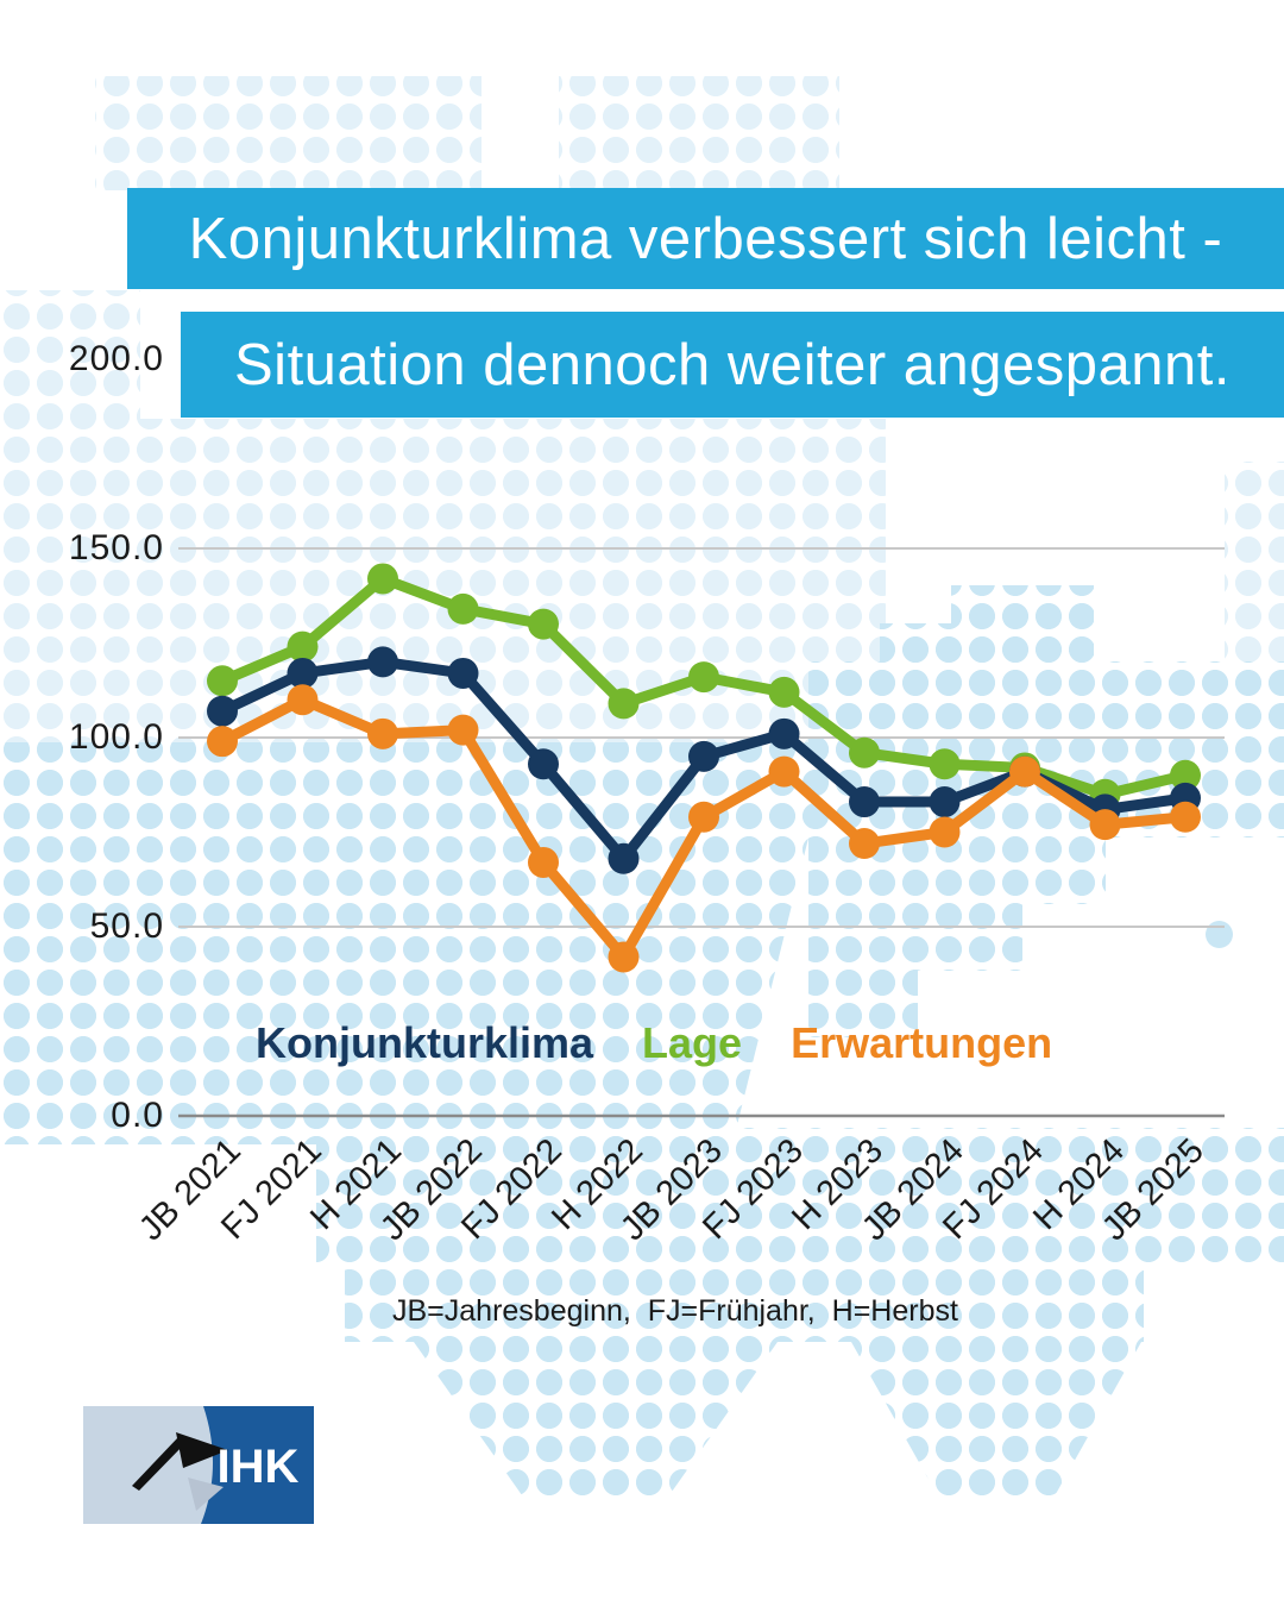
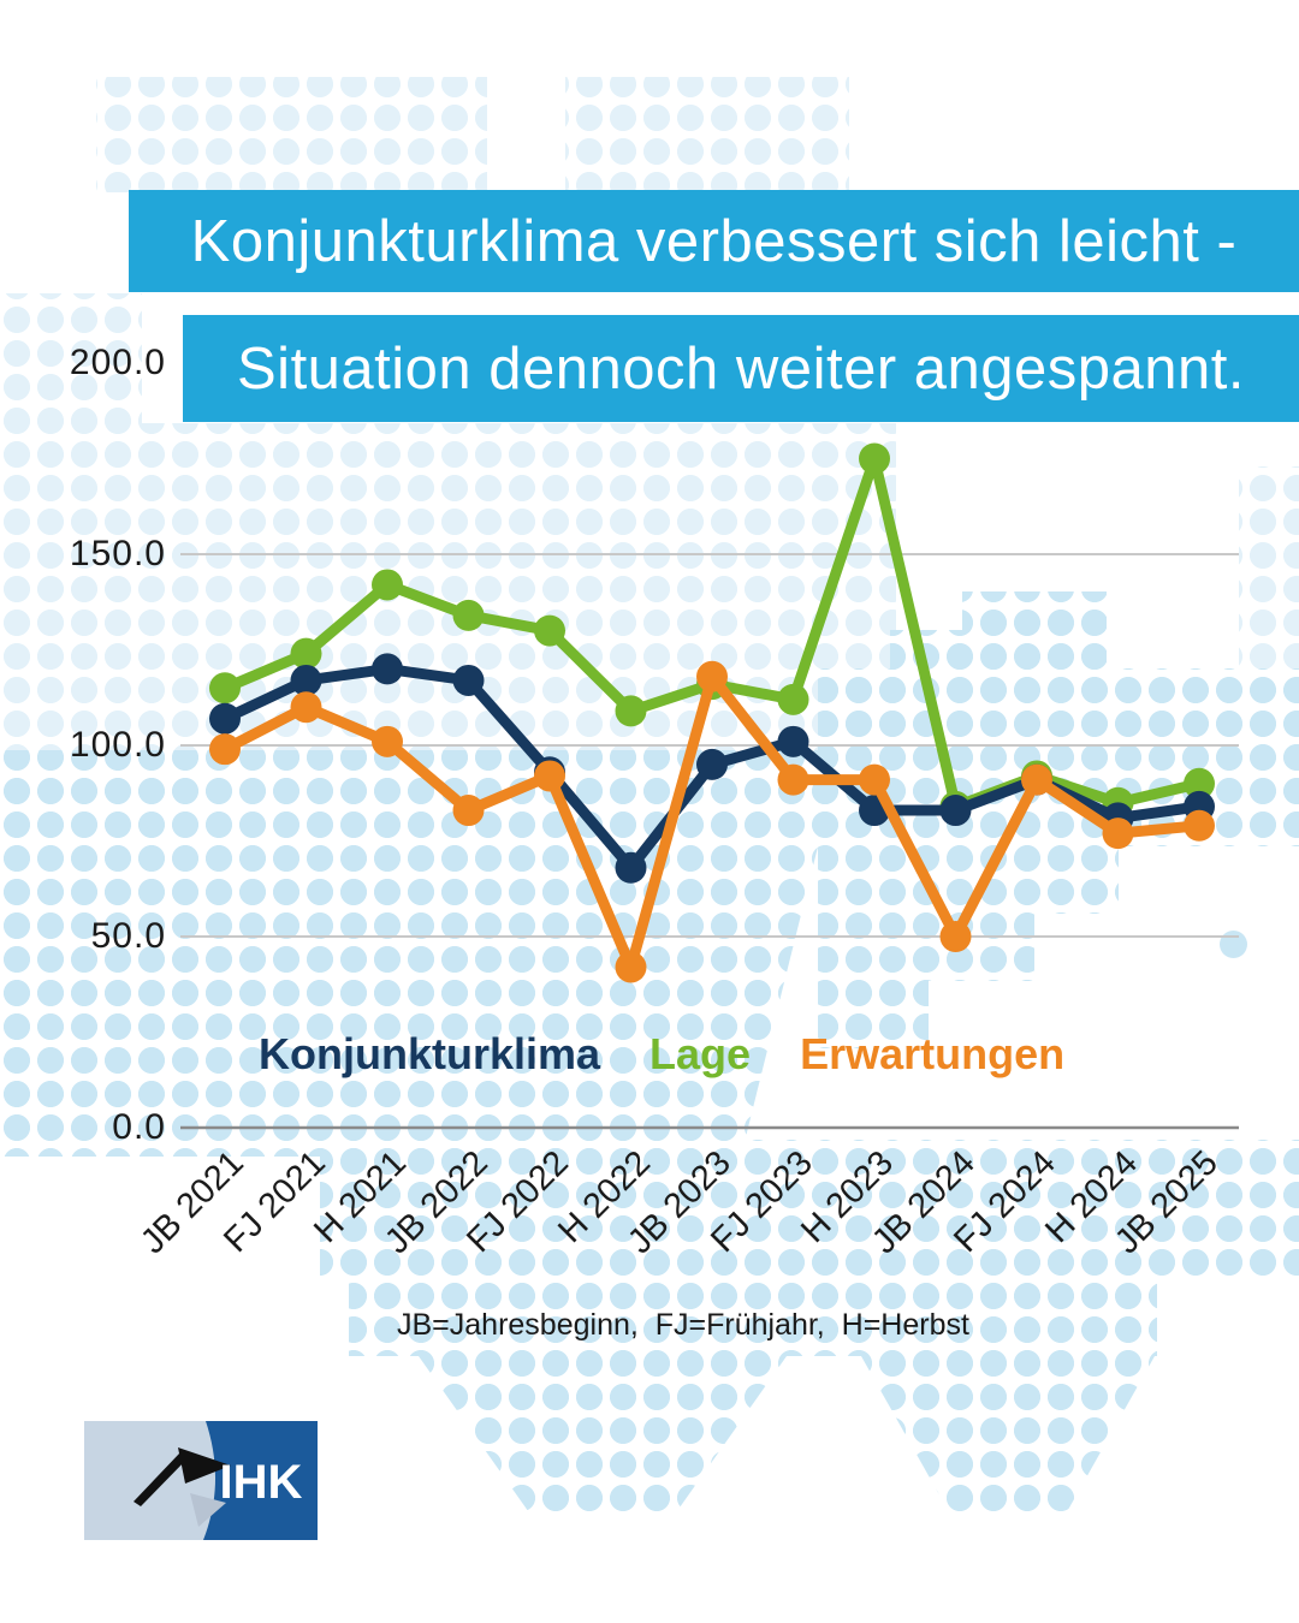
Erwartungen/JB 2022: 102 -> 83
Erwartungen/FJ 2022: 67 -> 92
Erwartungen/JB 2023: 79 -> 118
Lage/H 2023: 96 -> 175
Erwartungen/H 2023: 72 -> 91
Lage/JB 2024: 93 -> 84
Erwartungen/JB 2024: 75 -> 50
